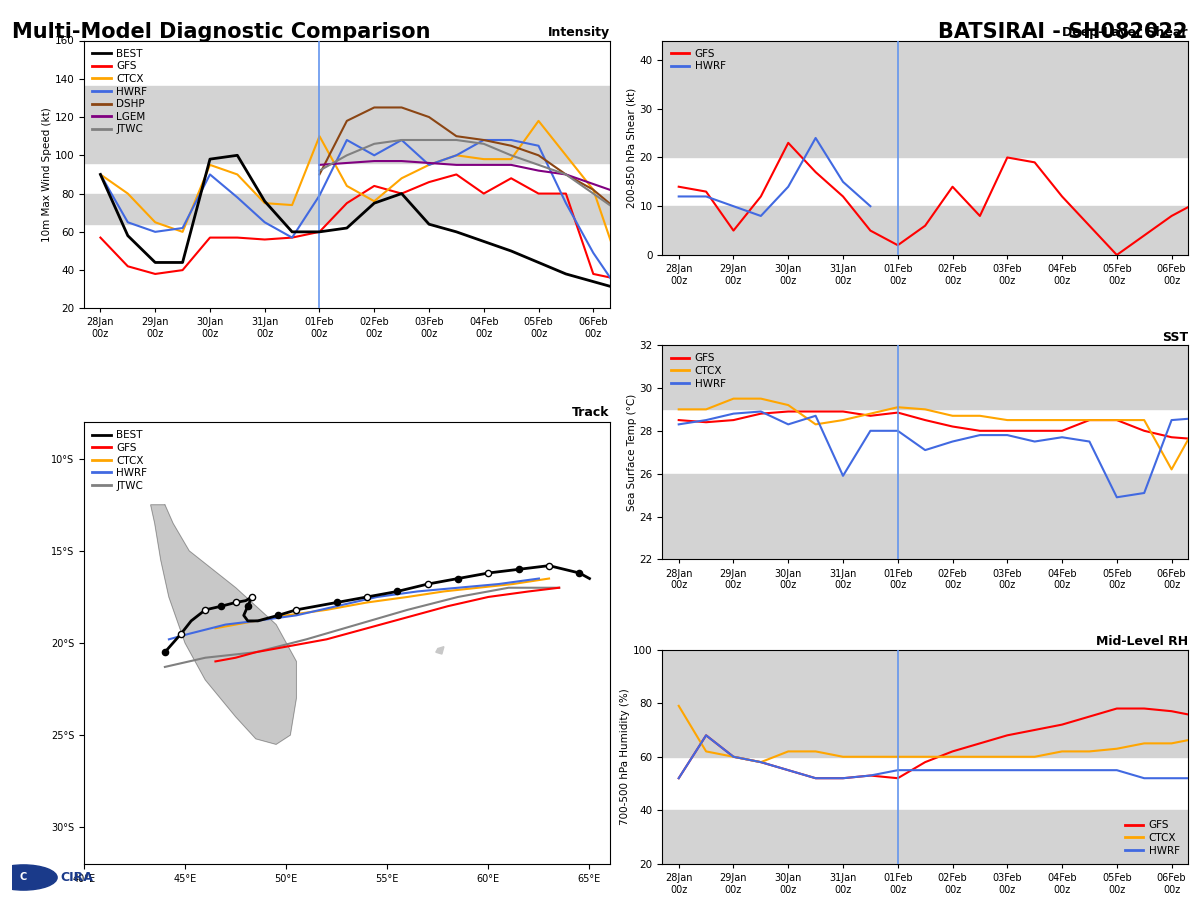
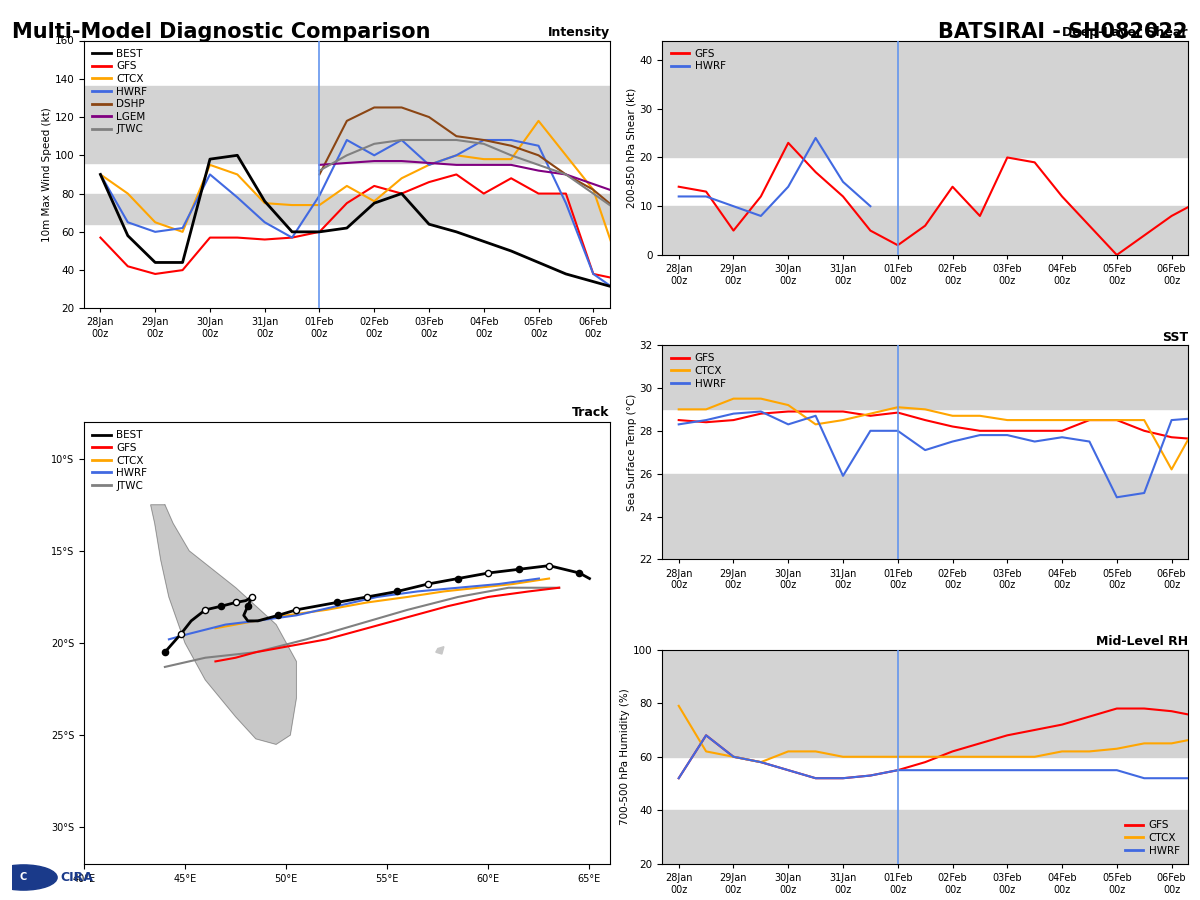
Intensity/CTCX/01Feb 00z: 110 -> 74
Intensity/HWRF/06Feb 00z: 49 -> 38
Mid-Level RH/GFS/01Feb 00z: 52 -> 55
